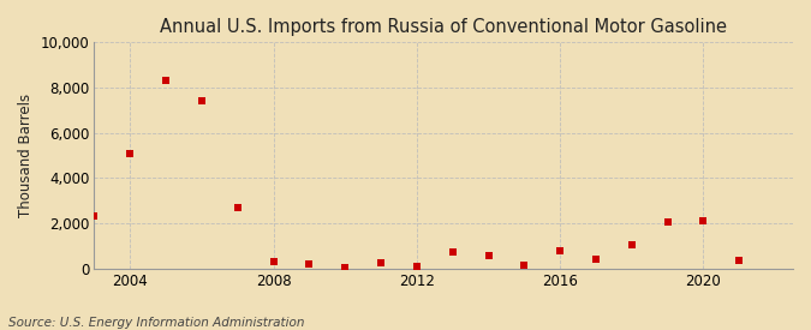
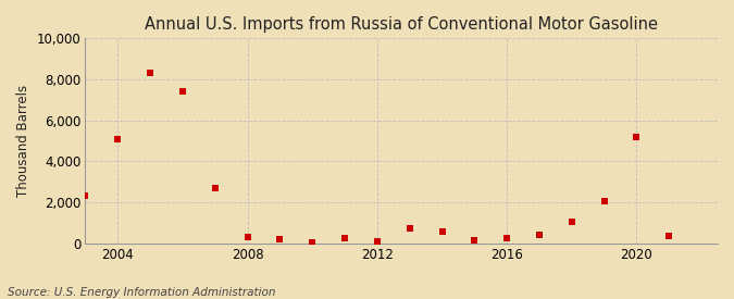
2016: 800 -> 200
2020: 2,100 -> 5,200
